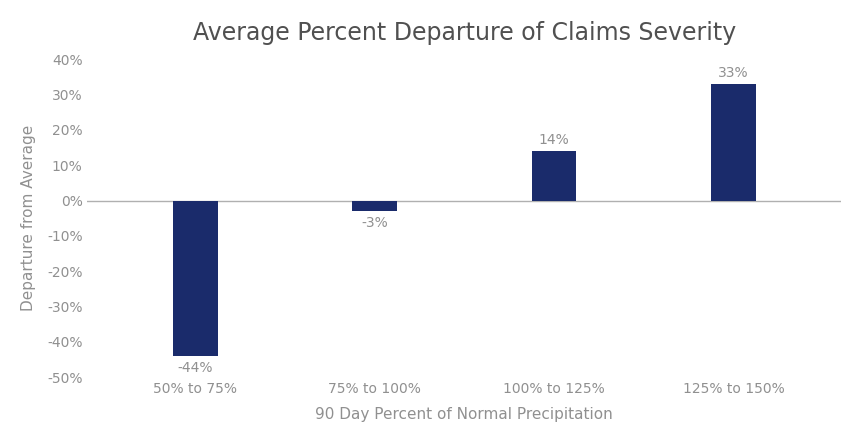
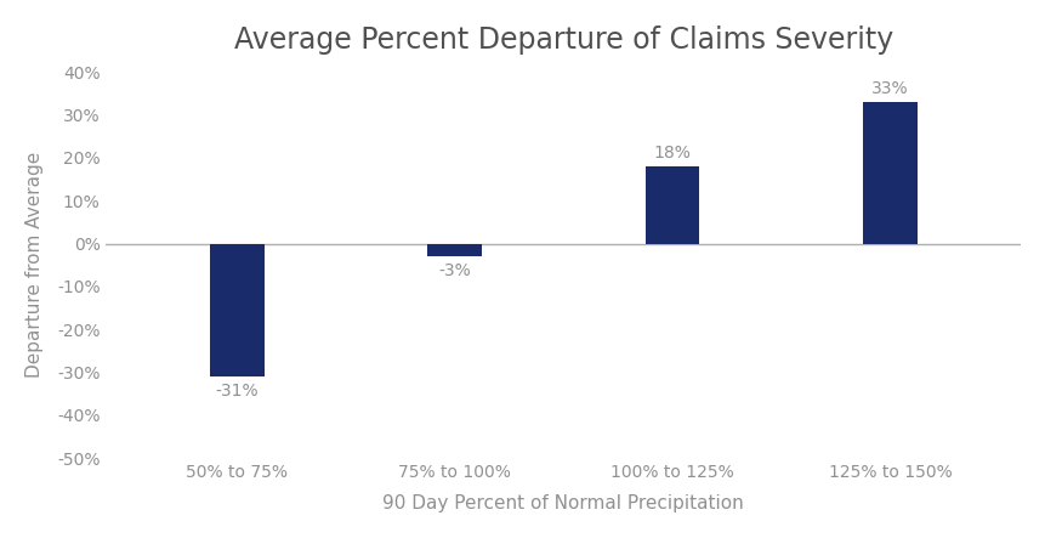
50% to 75%: -44% -> -31%
100% to 125%: 14% -> 18%
